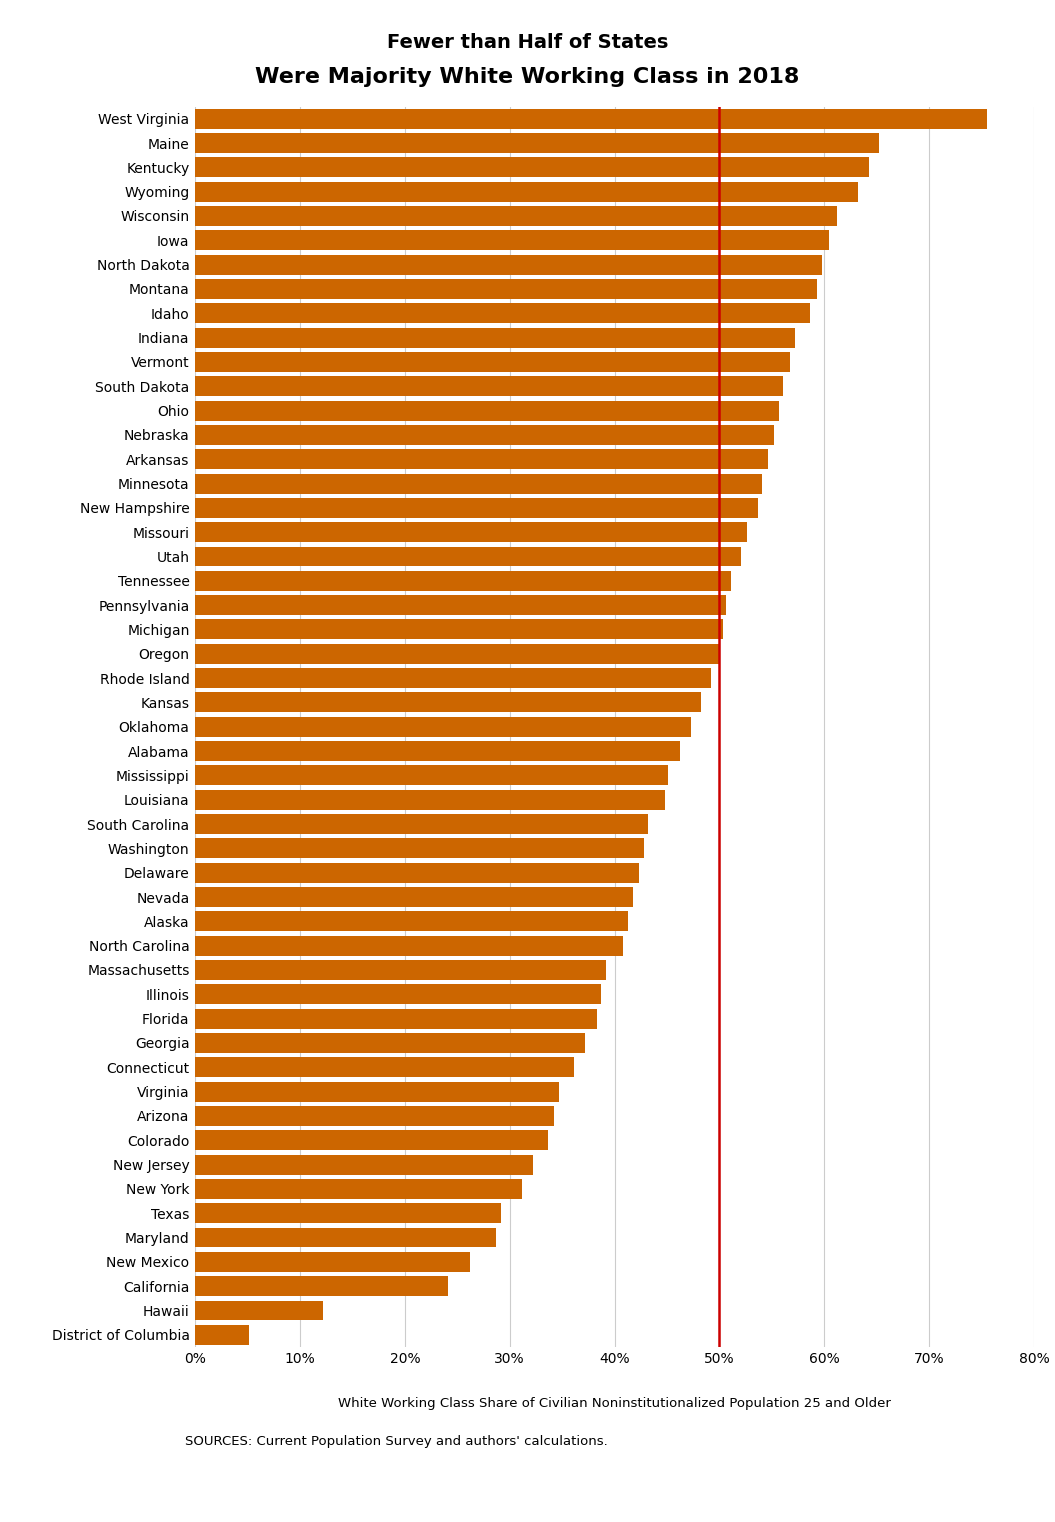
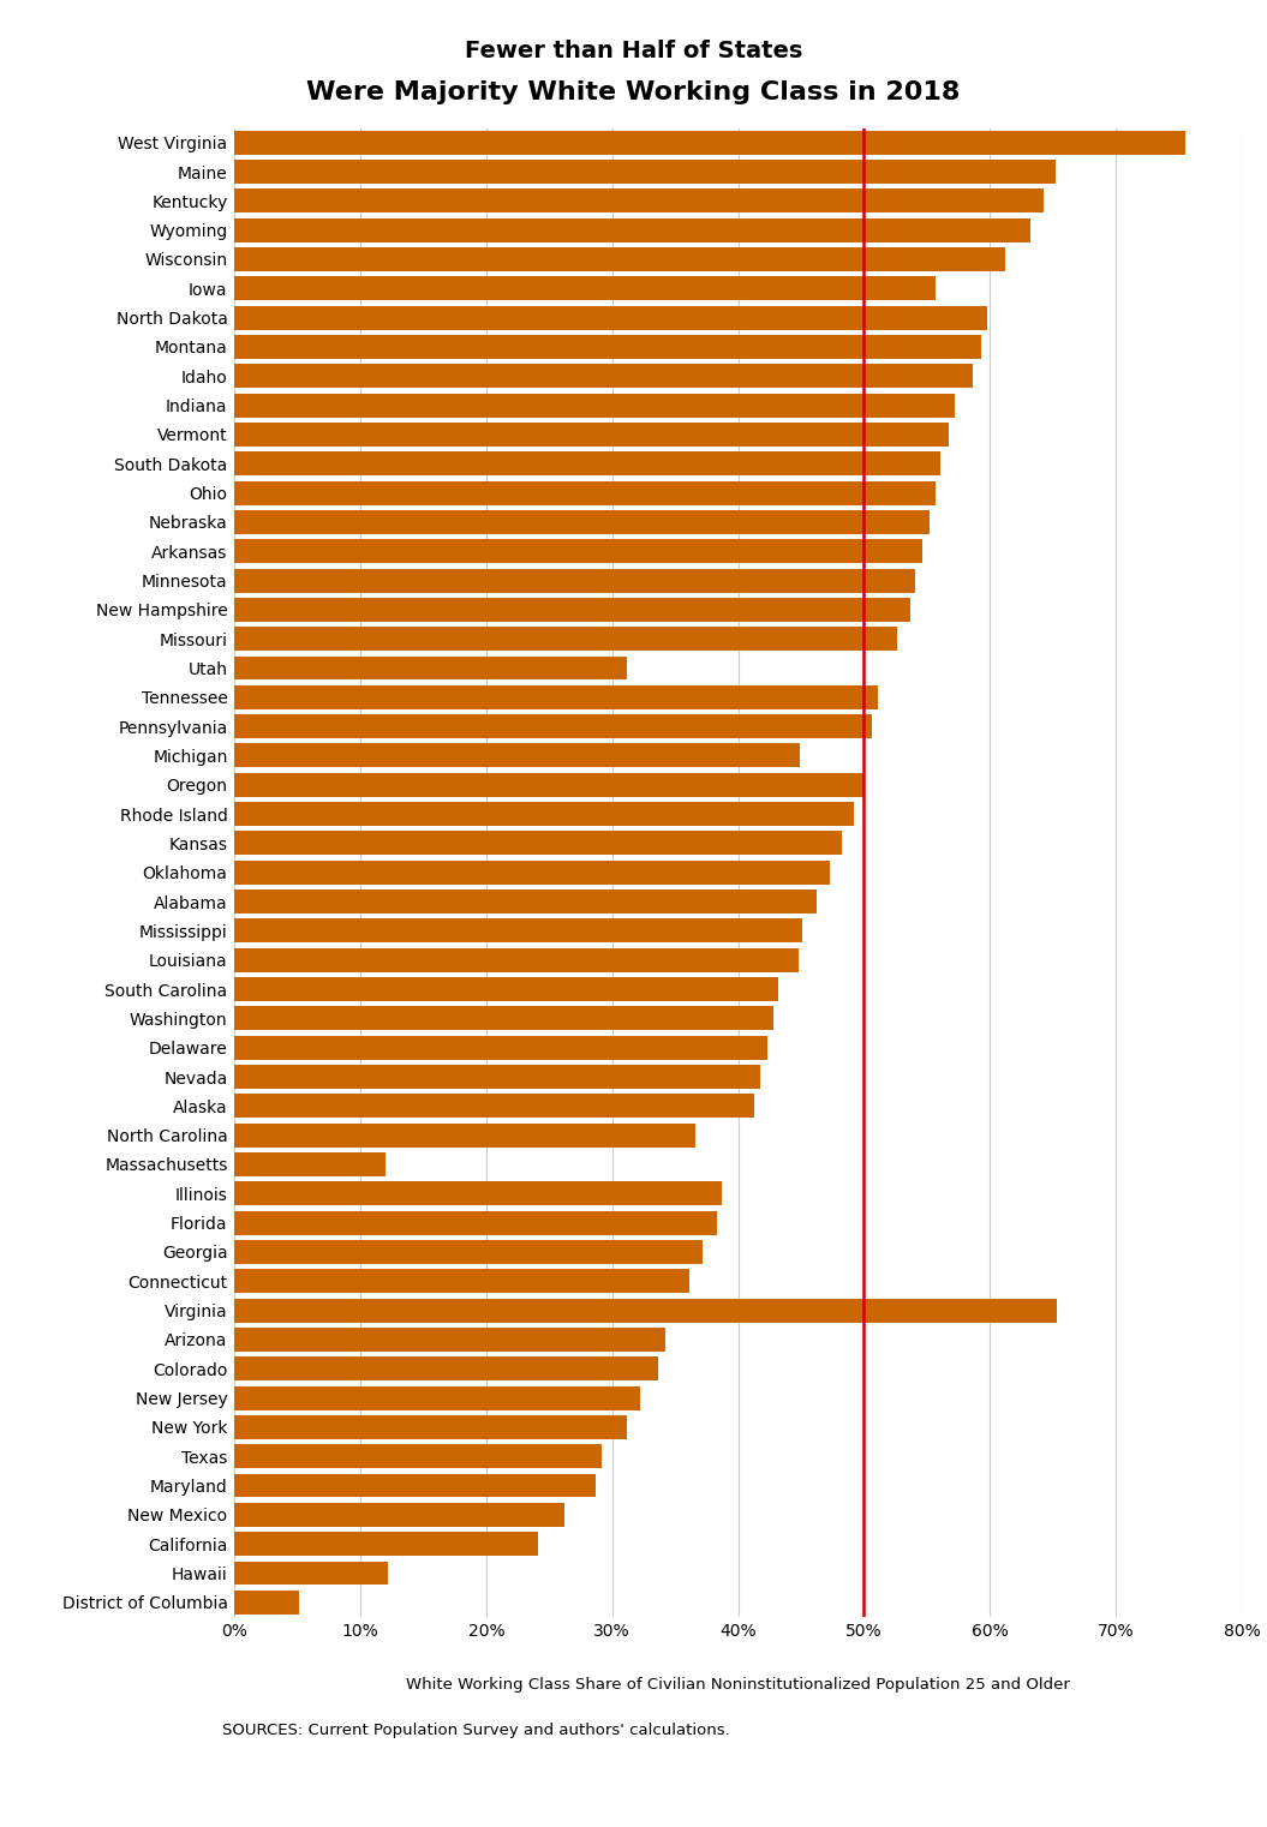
Iowa: 60.5% -> 55.7%
Utah: 52.1% -> 31.2%
Michigan: 50.3% -> 44.9%
North Carolina: 40.8% -> 36.6%
Massachusetts: 39.2% -> 12.0%
Virginia: 34.7% -> 65.3%
